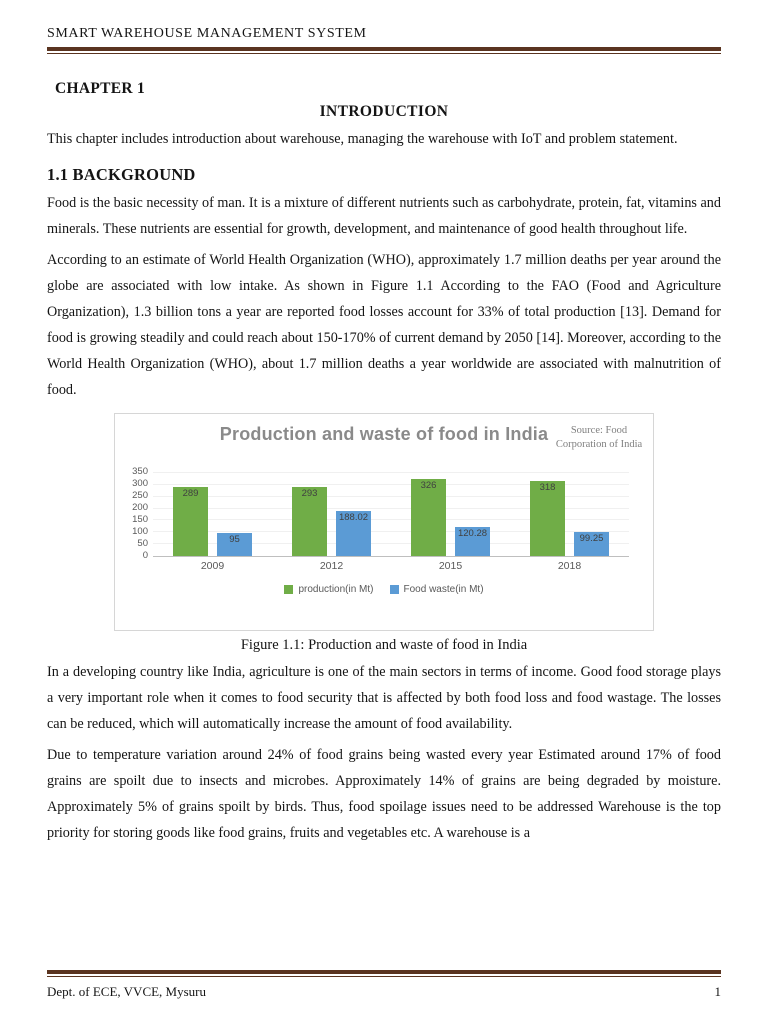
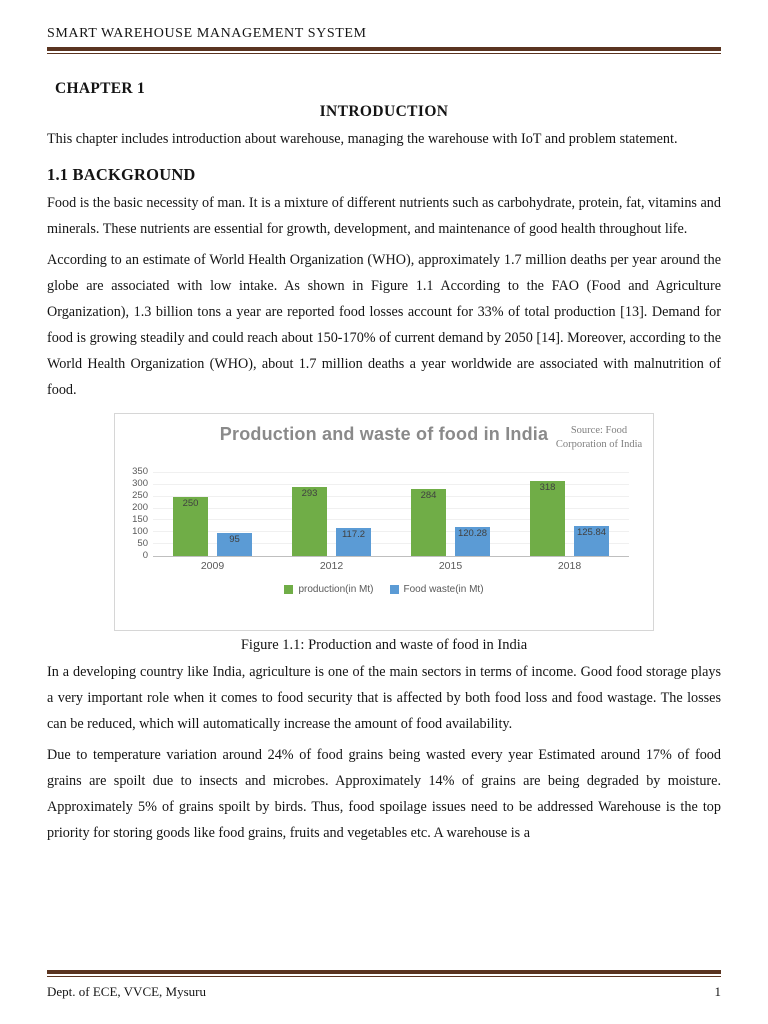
production(in Mt)/2009: 289 -> 250
Food waste(in Mt)/2012: 188.02 -> 117.2
production(in Mt)/2015: 326 -> 284
Food waste(in Mt)/2018: 99.25 -> 125.84
